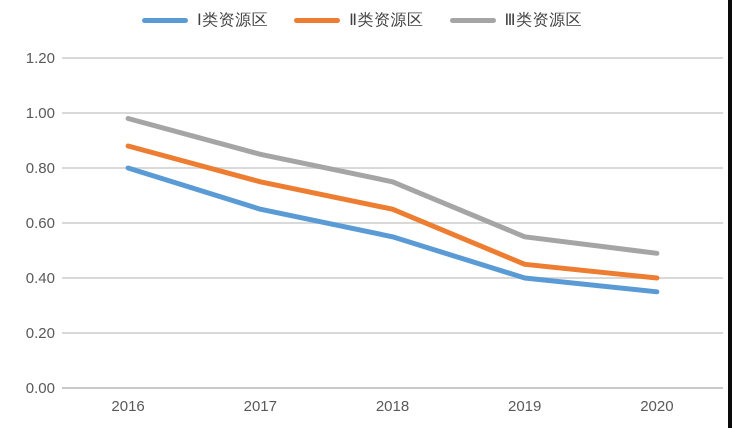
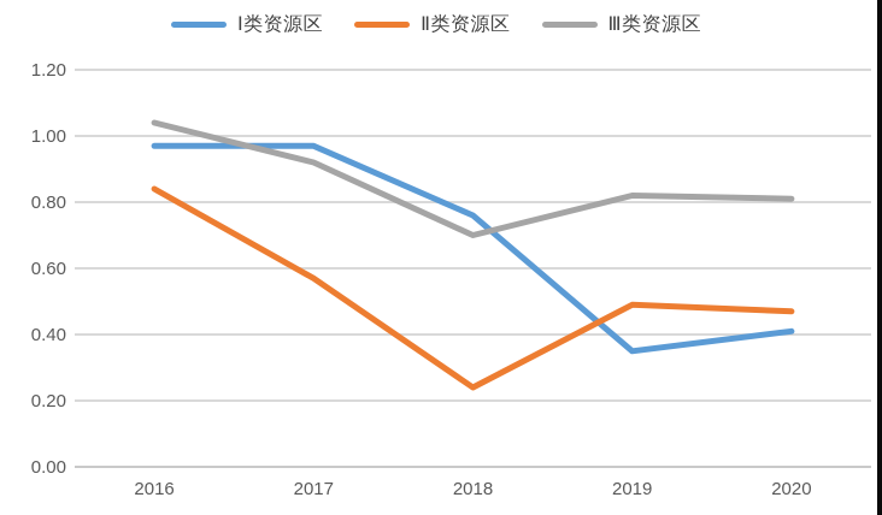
Ⅰ类资源区/2016: 0.80 -> 0.97
Ⅱ类资源区/2016: 0.88 -> 0.84
Ⅲ类资源区/2016: 0.98 -> 1.04
Ⅰ类资源区/2017: 0.65 -> 0.97
Ⅱ类资源区/2017: 0.75 -> 0.57
Ⅲ类资源区/2017: 0.85 -> 0.92
Ⅰ类资源区/2018: 0.55 -> 0.76
Ⅱ类资源区/2018: 0.65 -> 0.24
Ⅲ类资源区/2018: 0.75 -> 0.70
Ⅰ类资源区/2019: 0.40 -> 0.35
Ⅱ类资源区/2019: 0.45 -> 0.49
Ⅲ类资源区/2019: 0.55 -> 0.82
Ⅰ类资源区/2020: 0.35 -> 0.41
Ⅱ类资源区/2020: 0.40 -> 0.47
Ⅲ类资源区/2020: 0.49 -> 0.81
